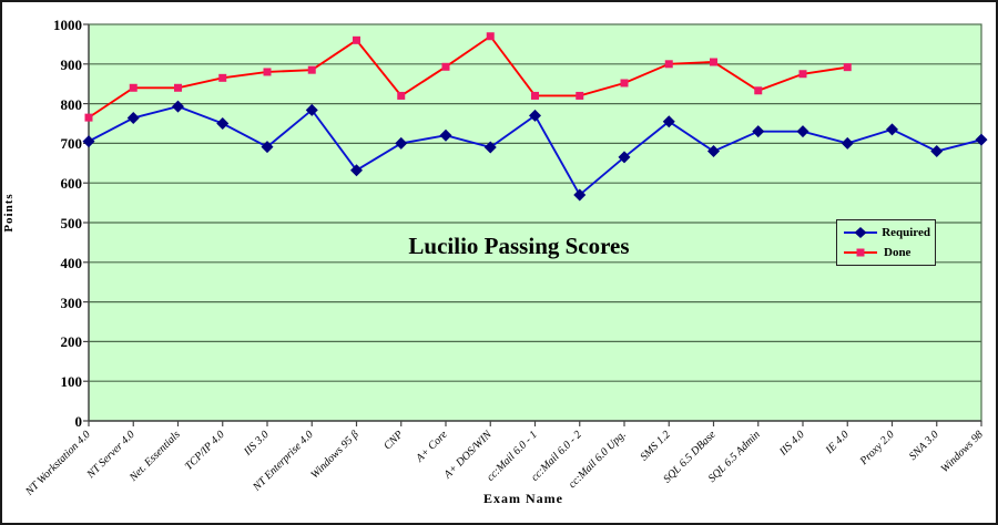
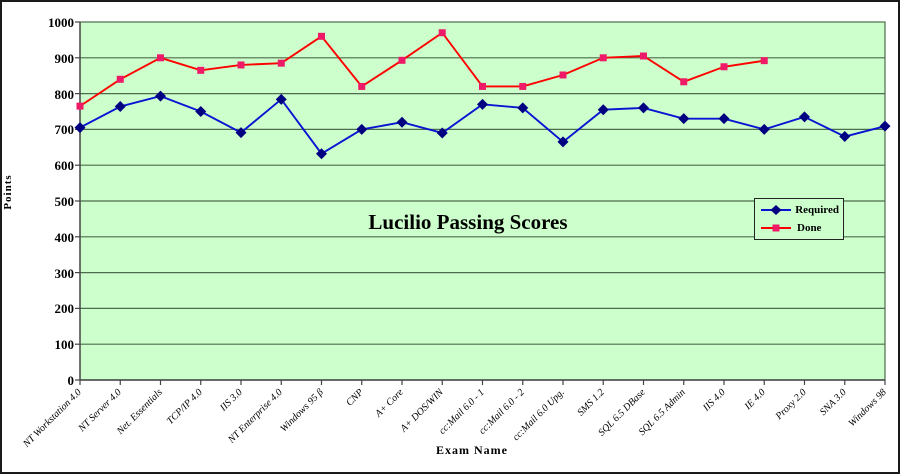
Done/Net. Essentials: 840 -> 900
Required/cc:Mail 6.0 - 2: 570 -> 760
Required/SQL 6.5 DBase: 680 -> 760
